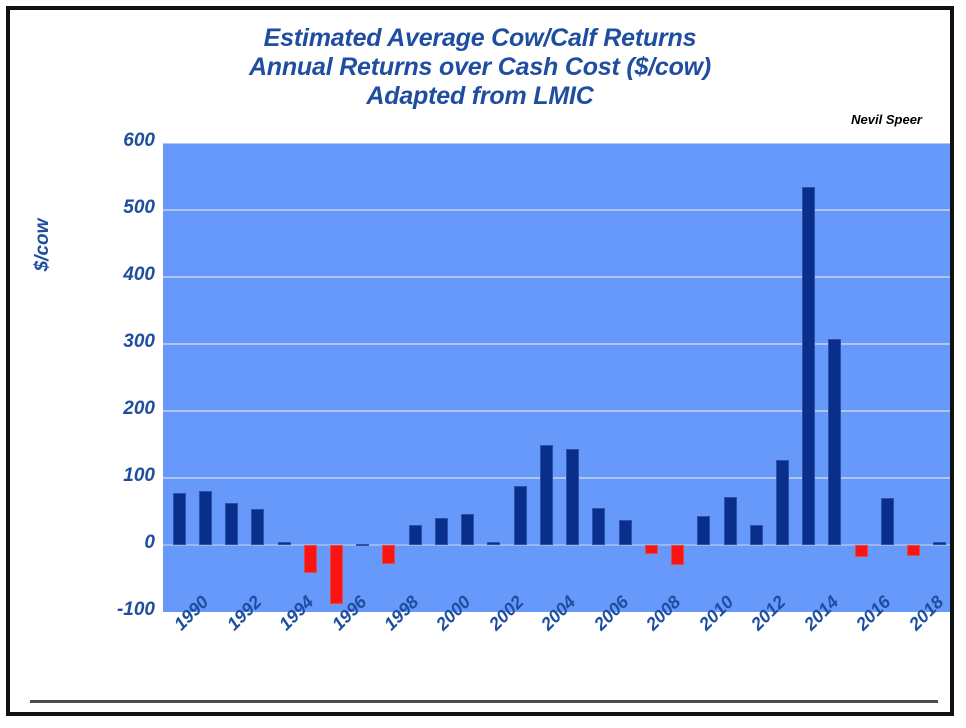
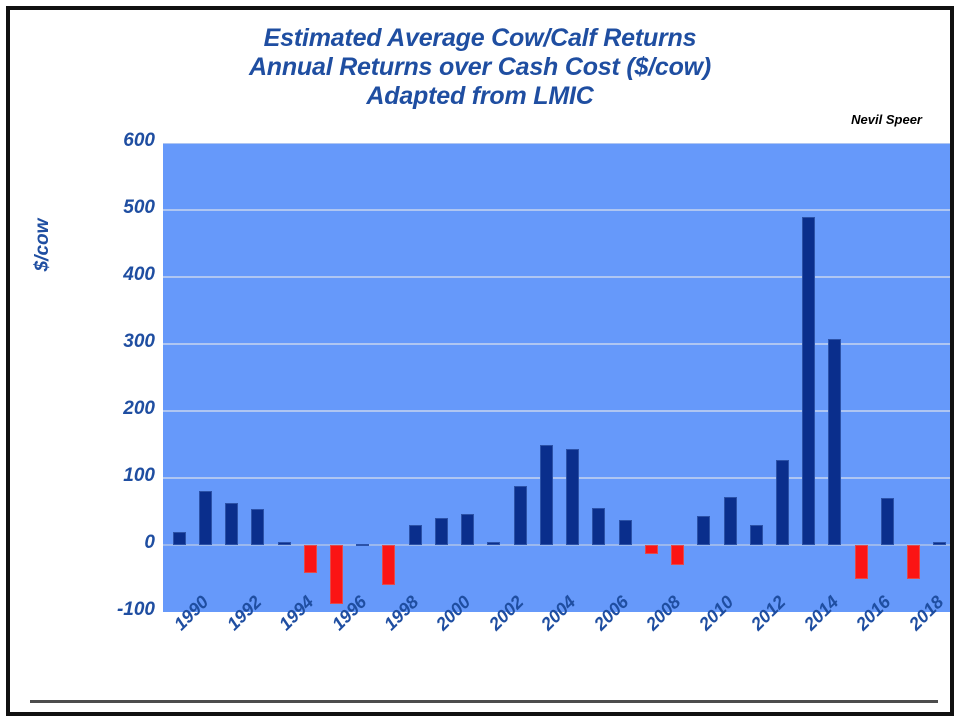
1990: 80 -> 20
1998: -30 -> -60
2014: 540 -> 490
2016: -20 -> -50
2018: -20 -> -50
